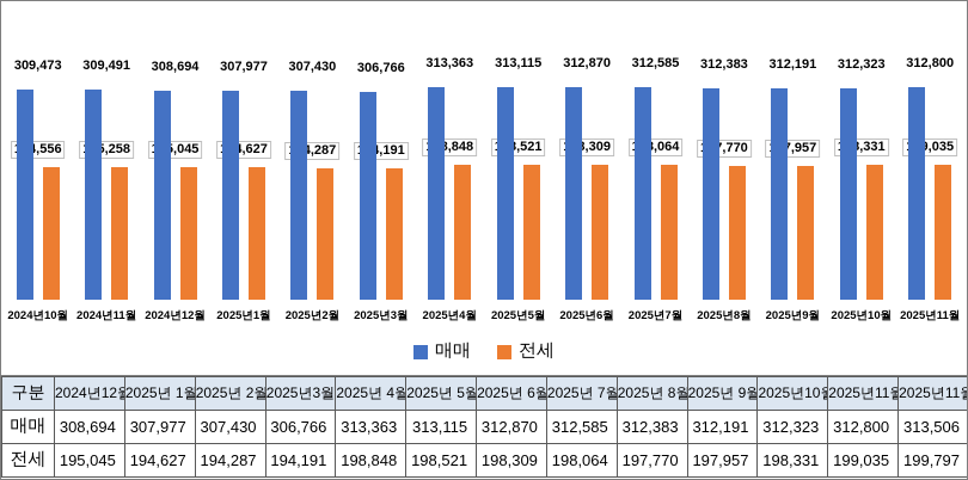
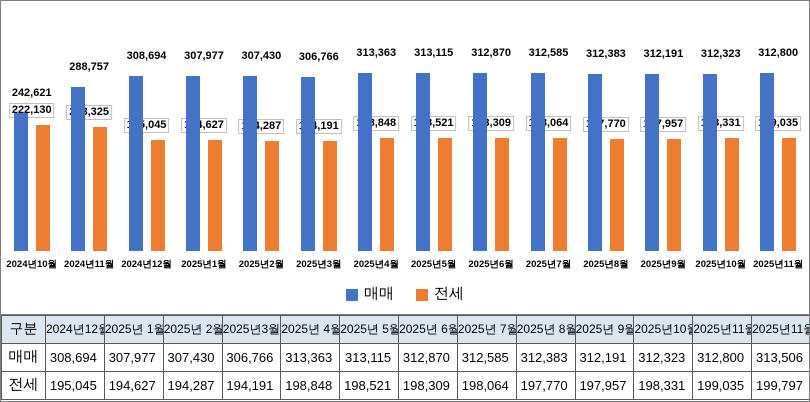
매매/2024년10월: 309,473 -> 242,621
전세/2024년10월: 194,556 -> 222,130
매매/2024년11월: 309,491 -> 288,757
전세/2024년11월: 195,258 -> 218,325
